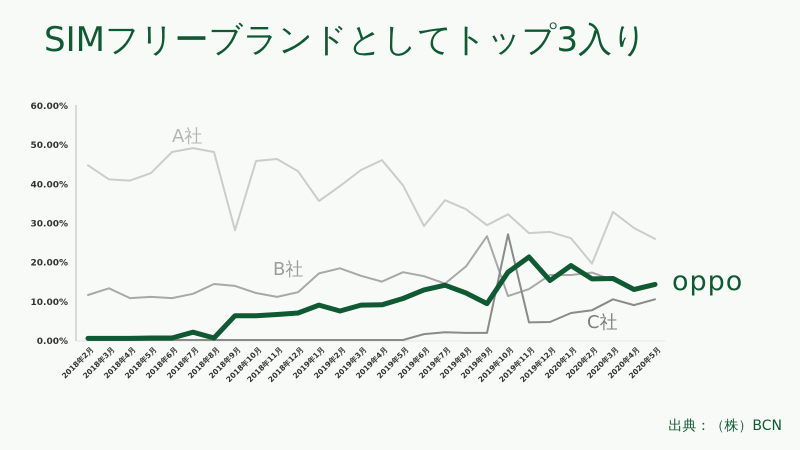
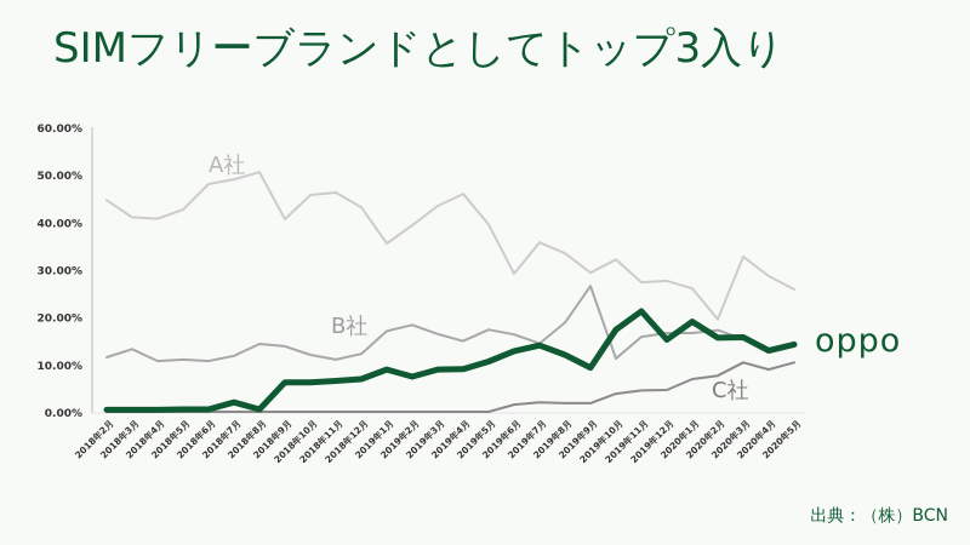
A社/2018年8月: 48% -> 50%
A社/2018年9月: 28% -> 41%
C社/2019年10月: 27% -> 4%
B社/2019年11月: 13% -> 16%
